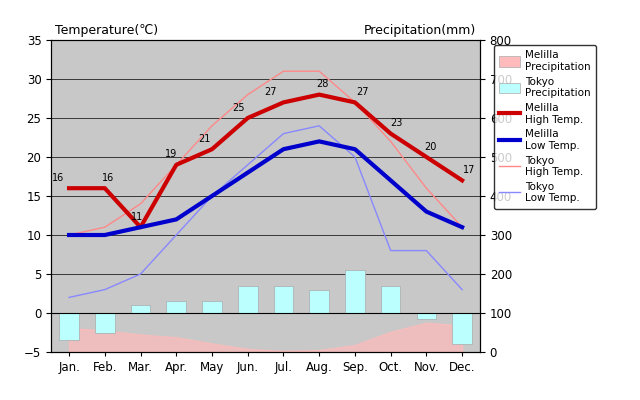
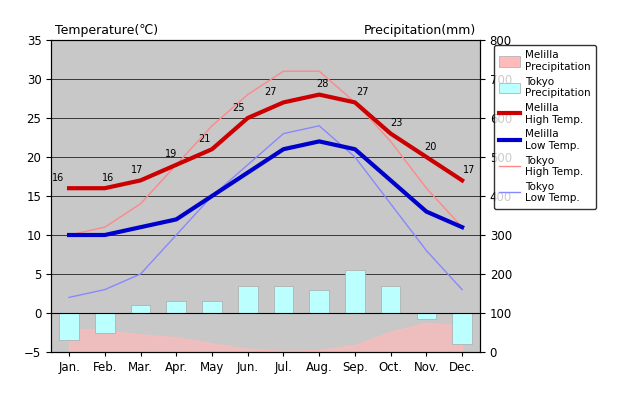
Melilla High Temp./Mar.: 11 -> 17
Tokyo Low Temp./Oct.: 8 -> 14
